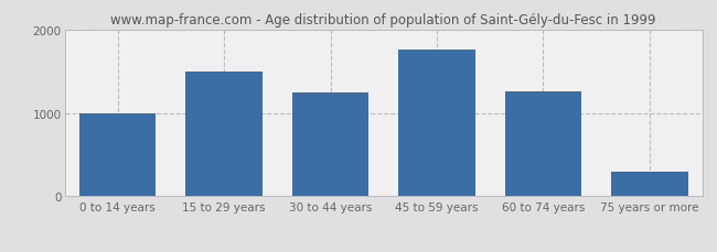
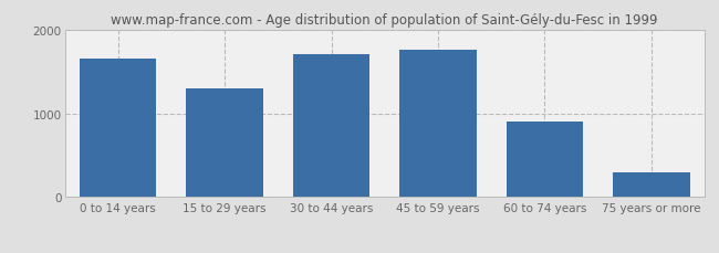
0 to 14 years: 1000 -> 1650
15 to 29 years: 1500 -> 1300
30 to 44 years: 1240 -> 1700
60 to 74 years: 1260 -> 900
